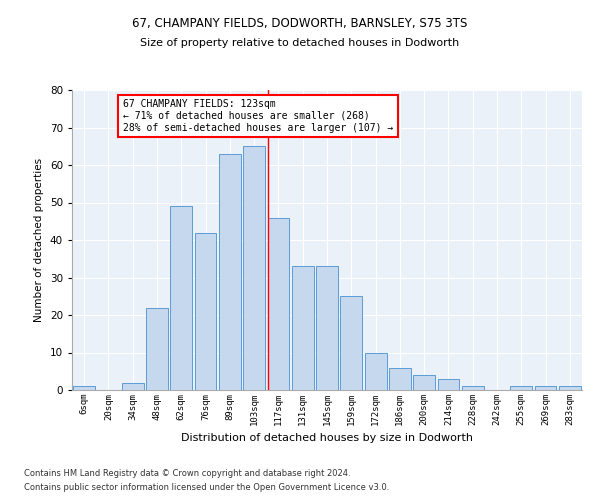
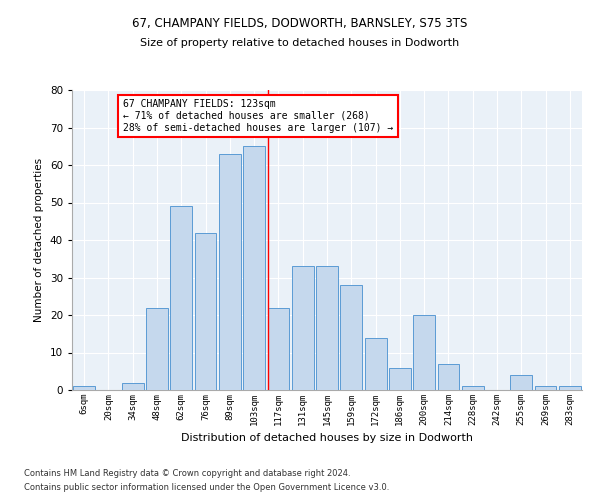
117sqm: 46 -> 22
159sqm: 25 -> 28
172sqm: 10 -> 14
200sqm: 4 -> 20
214sqm: 3 -> 7
255sqm: 1 -> 4
